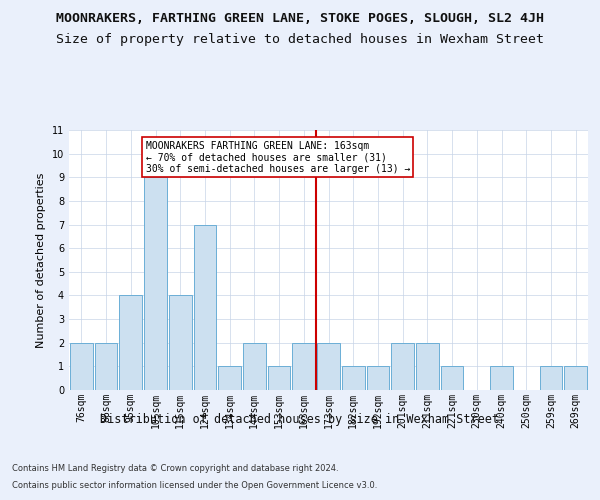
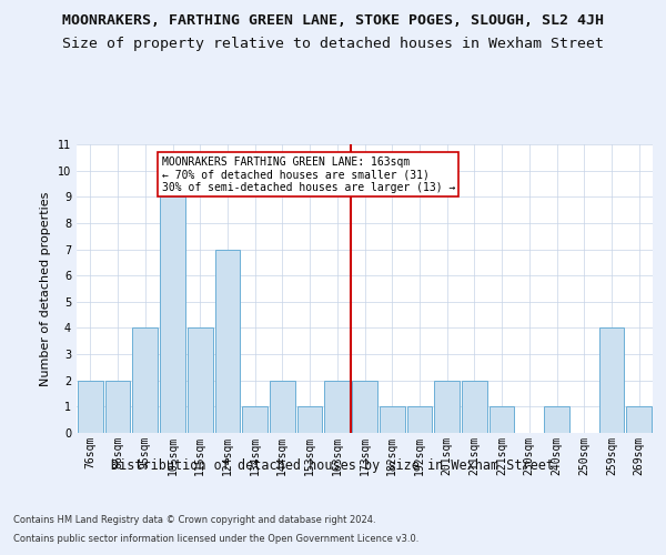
259sqm: 1 -> 4
